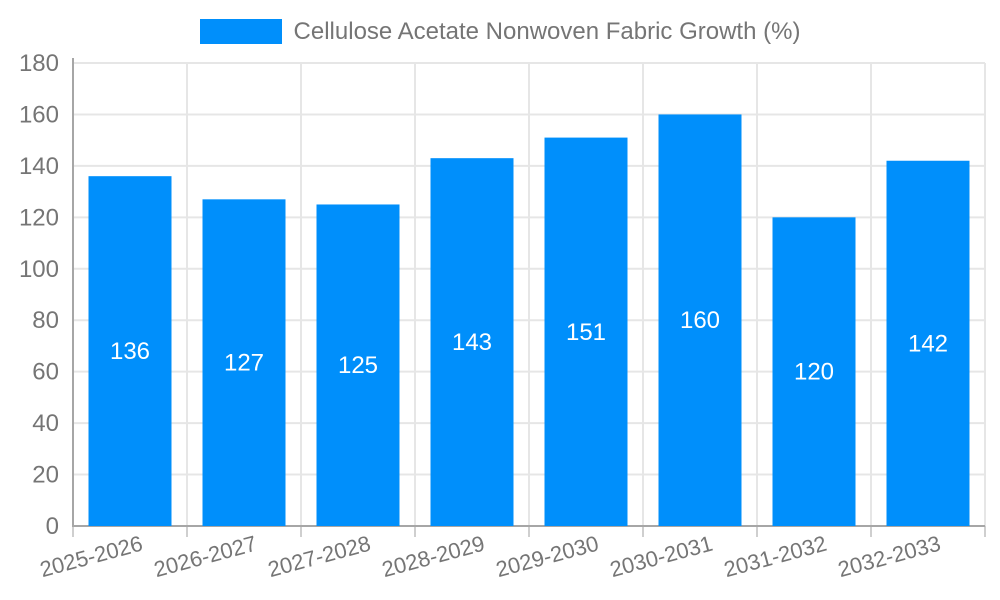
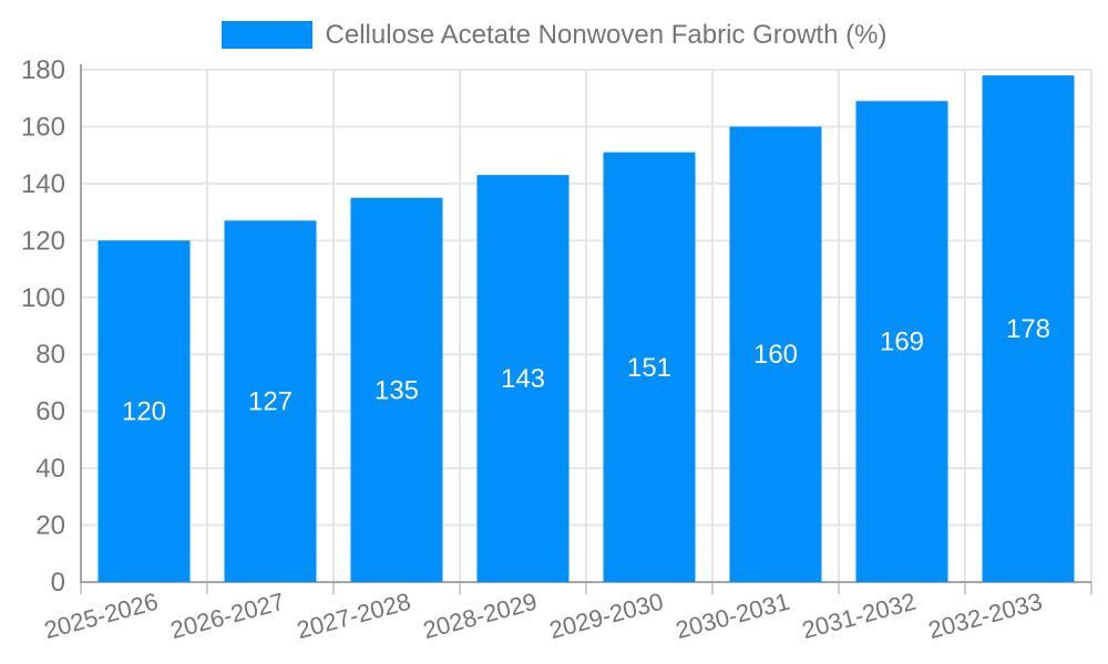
2025-2026: 136 -> 120
2027-2028: 125 -> 135
2031-2032: 120 -> 169
2032-2033: 142 -> 178
